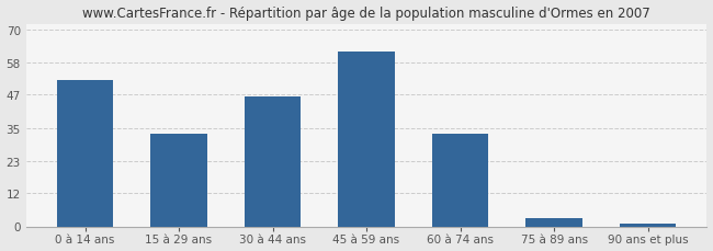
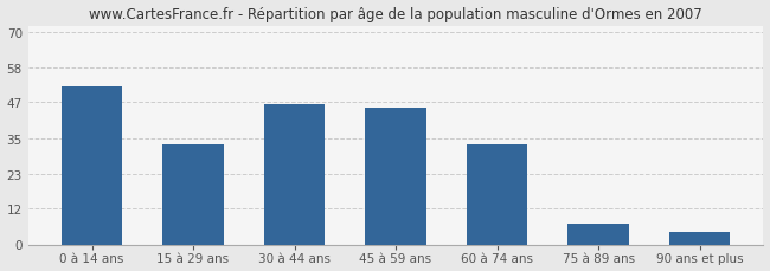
45 à 59 ans: 62 -> 45
75 à 89 ans: 3 -> 7
90 ans et plus: 1 -> 4
